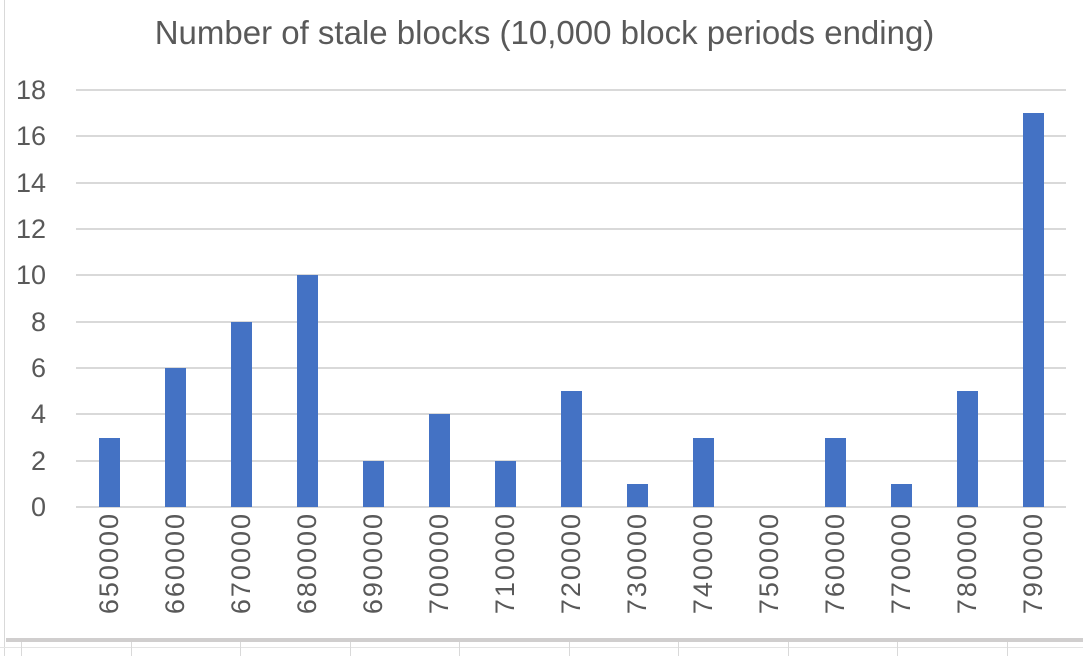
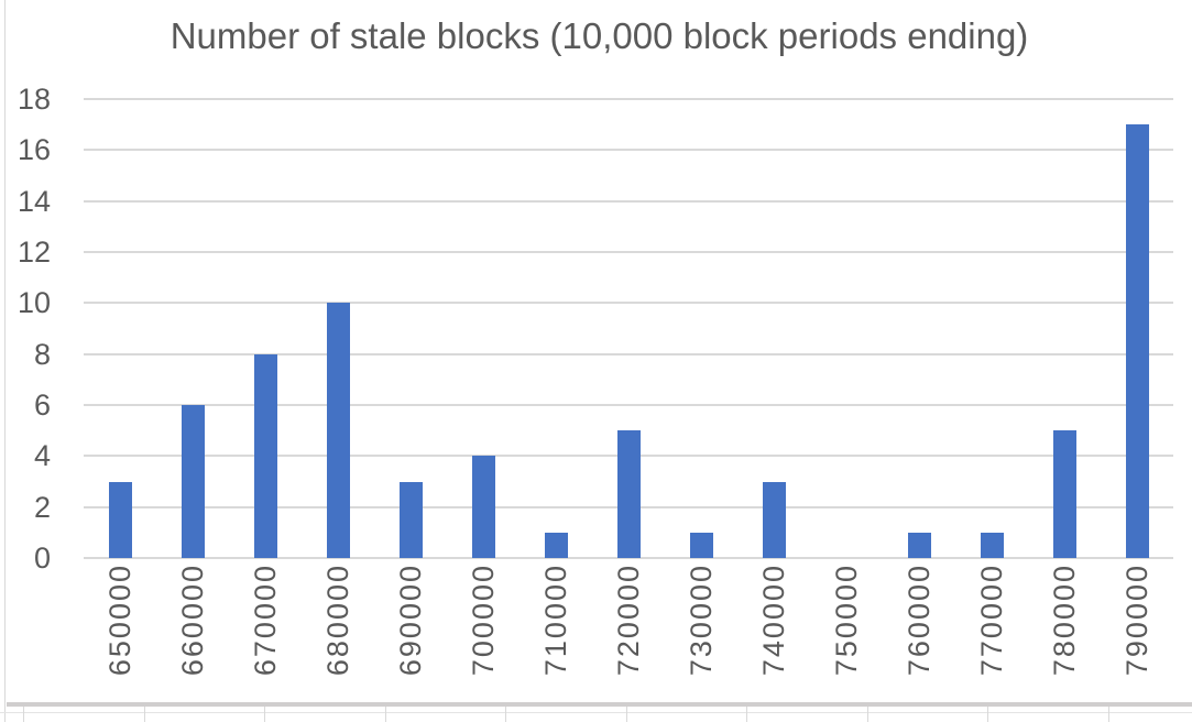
690000: 2 -> 3
710000: 2 -> 1
760000: 3 -> 1
